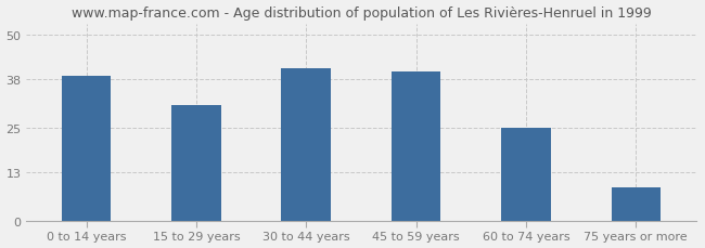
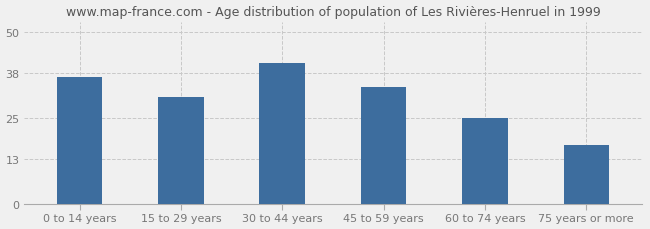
0 to 14 years: 39 -> 37
45 to 59 years: 40 -> 34
75 years or more: 9 -> 17
